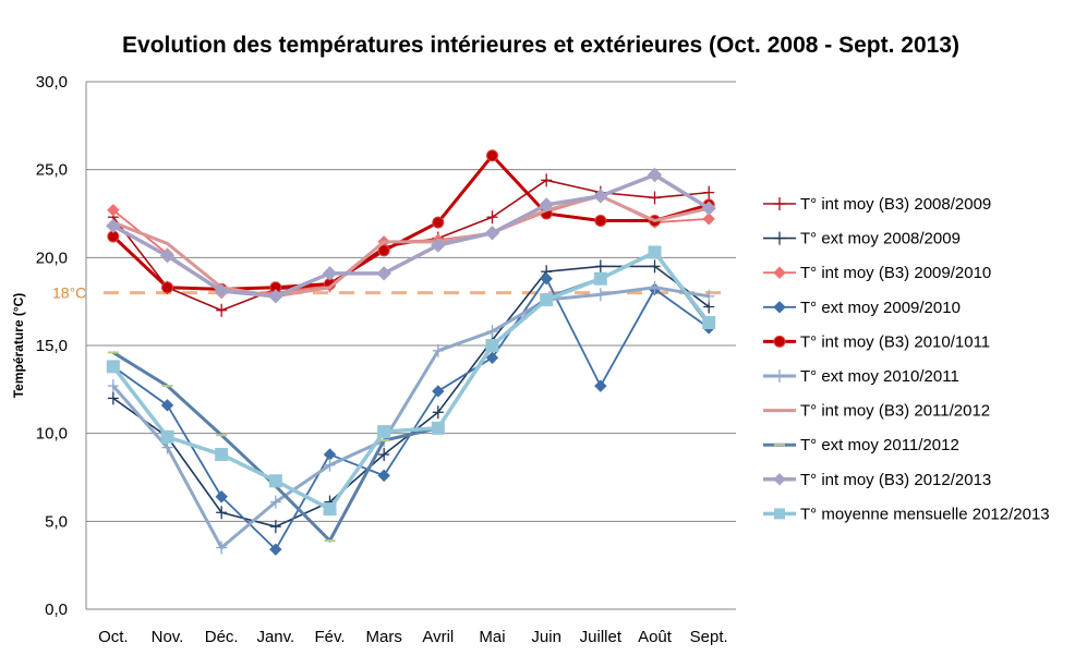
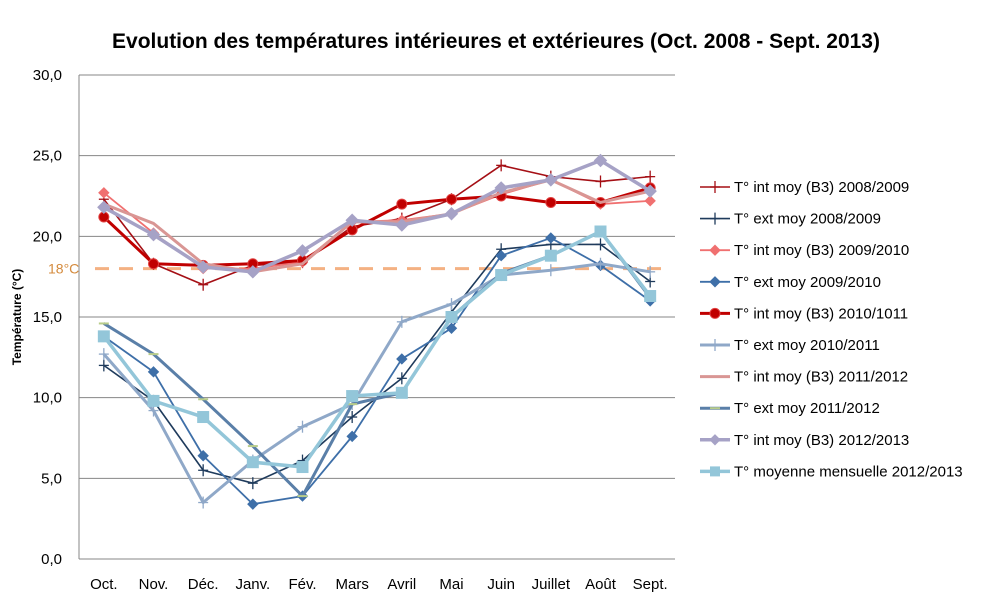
T° moyenne mensuelle 2012/2013/Janv.: 7,3 -> 6,0
T° ext moy 2009/2010/Fév.: 8,8 -> 3,9
T° int moy (B3) 2012/2013/Mars: 19,1 -> 21,0
T° int moy (B3) 2010/1011/Mai: 25,8 -> 22,3
T° ext moy 2009/2010/Juillet: 12,7 -> 19,9
